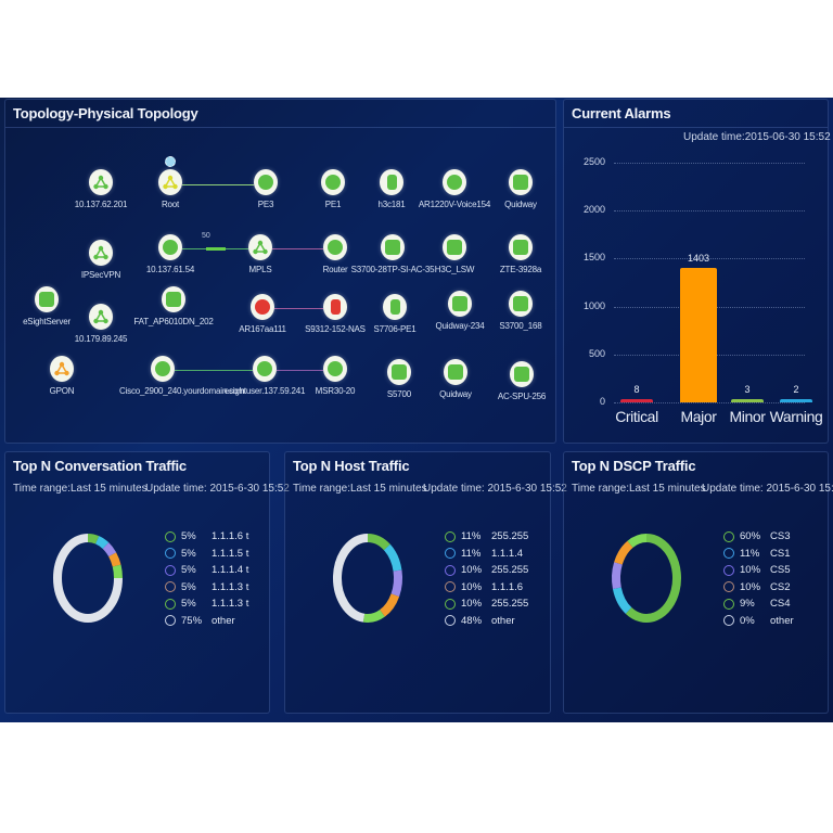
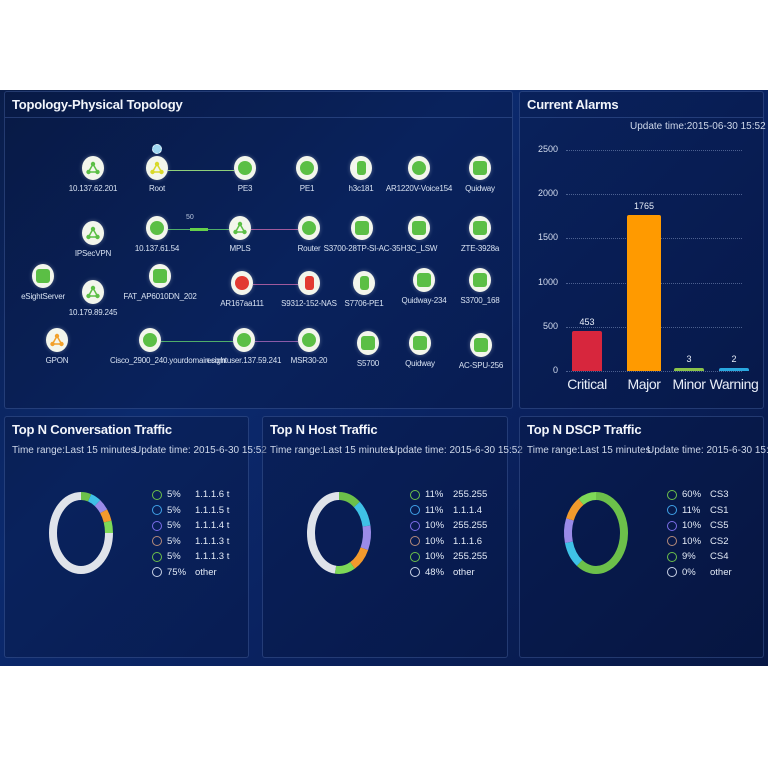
Current Alarms/Critical: 8 -> 453
Current Alarms/Major: 1403 -> 1765
